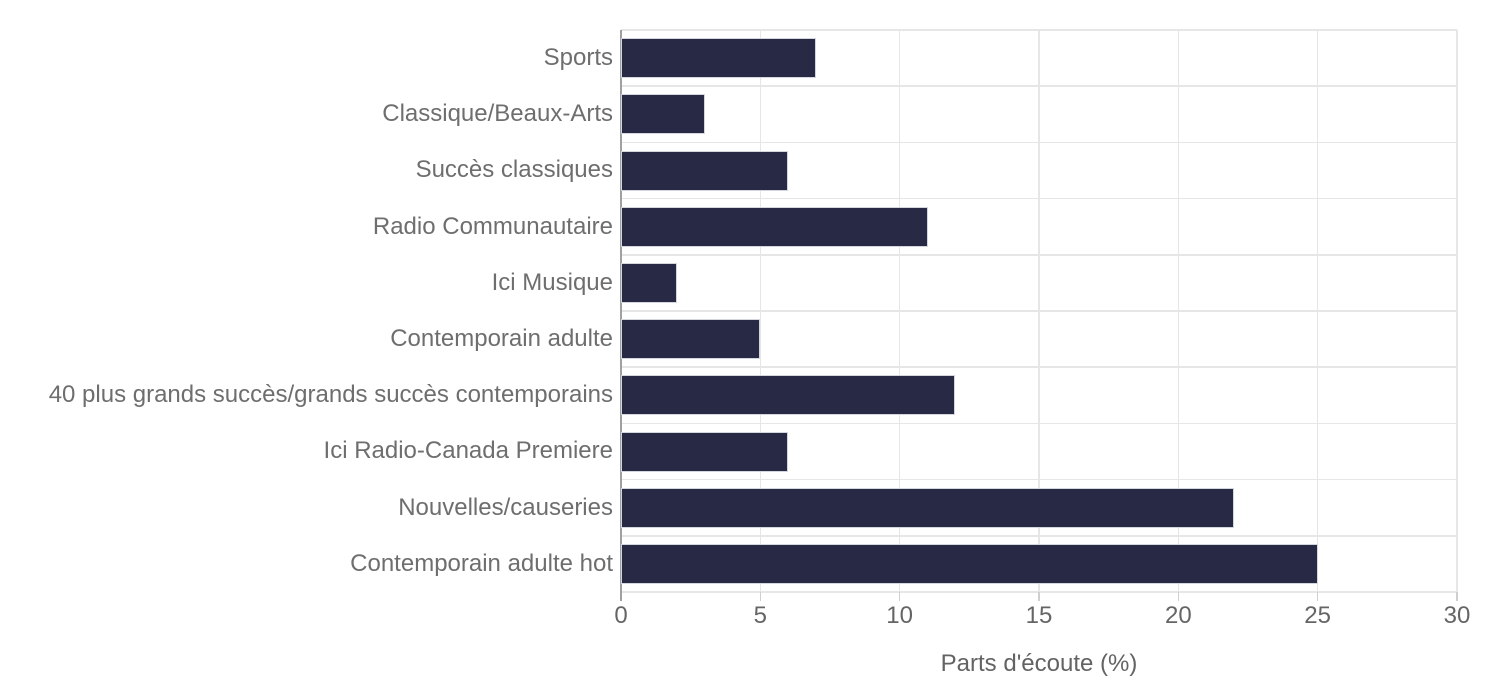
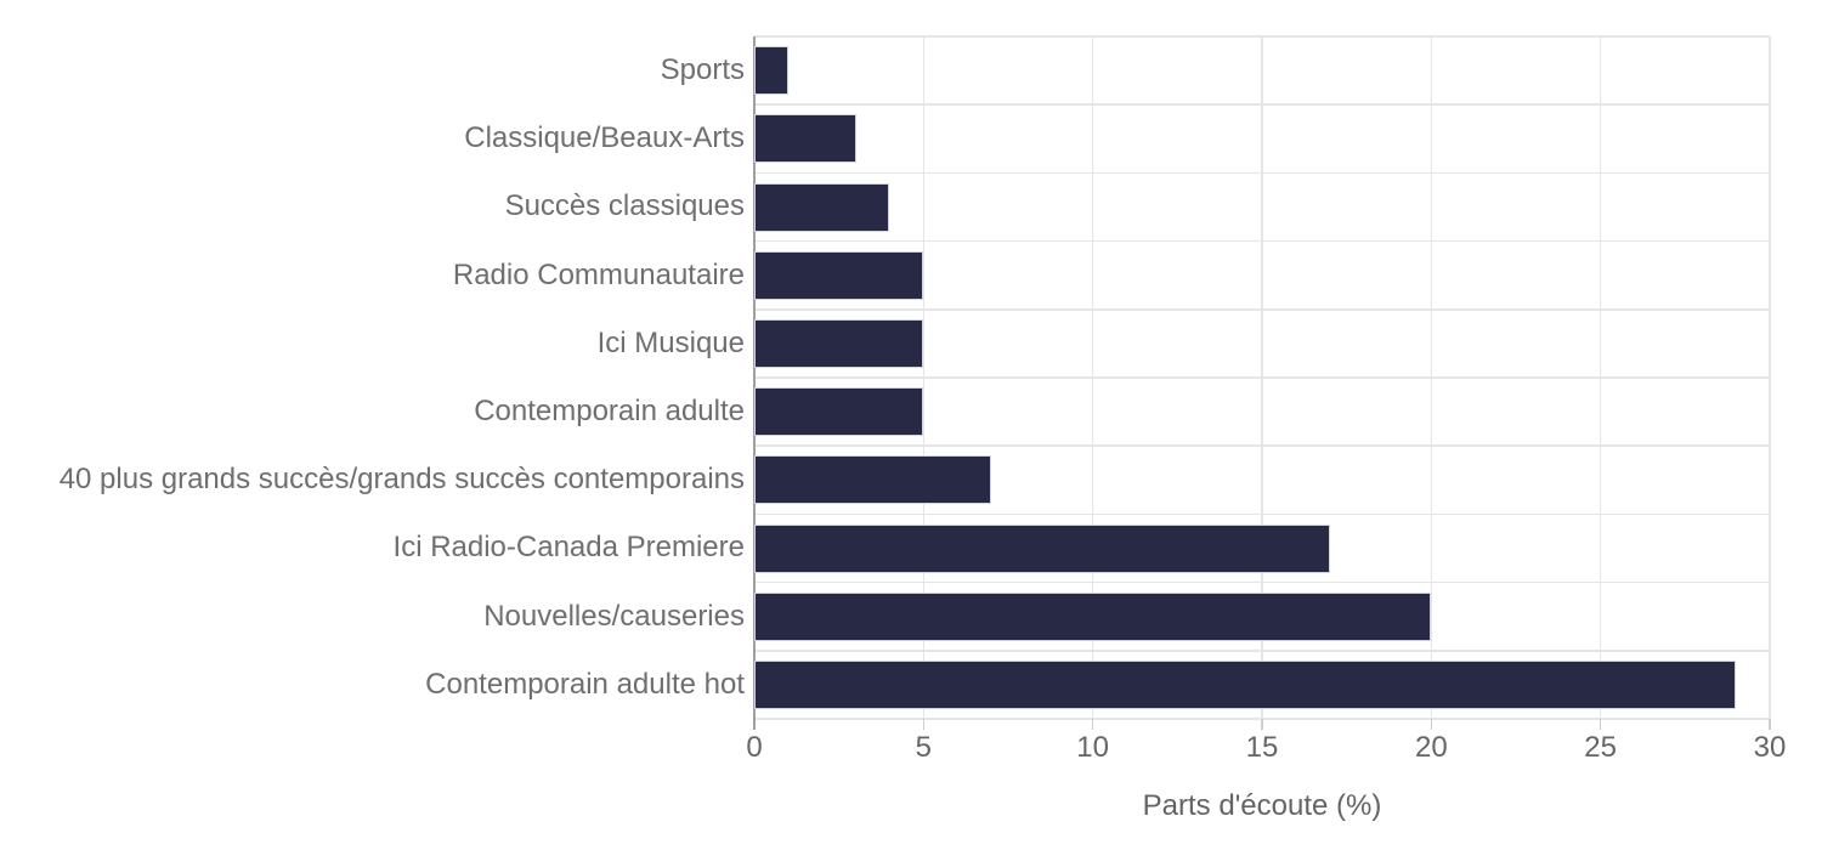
Sports: 7 -> 1
Succès classiques: 6 -> 4
Radio Communautaire: 11 -> 5
Ici Musique: 2 -> 5
40 plus grands succès/grands succès contemporains: 12 -> 7
Ici Radio-Canada Premiere: 6 -> 17
Nouvelles/causeries: 22 -> 20
Contemporain adulte hot: 25 -> 29
